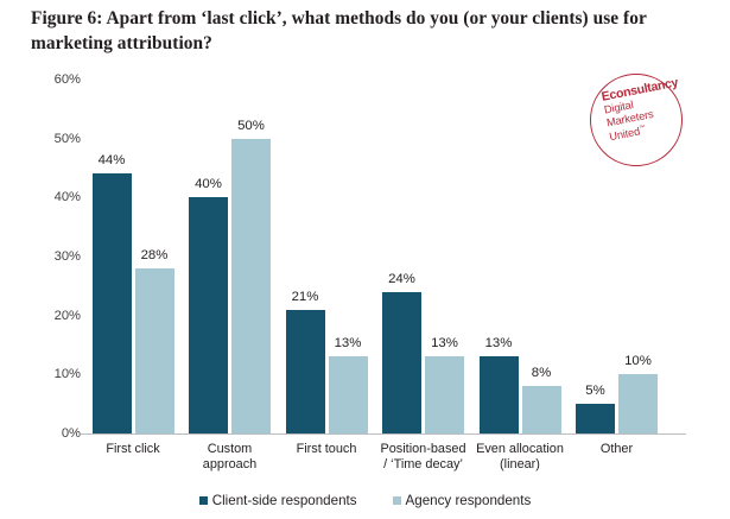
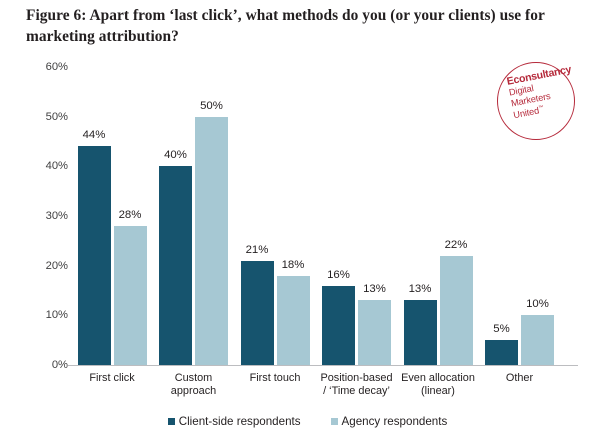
Agency respondents/First touch: 13% -> 18%
Client-side respondents/Position-based / ‘Time decay’: 24% -> 16%
Agency respondents/Even allocation (linear): 8% -> 22%
